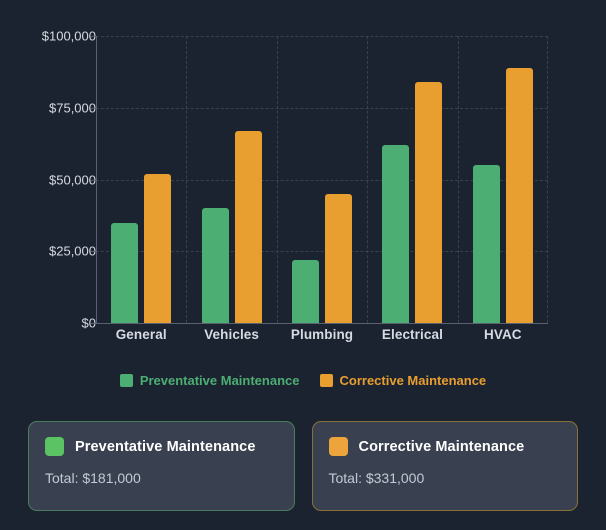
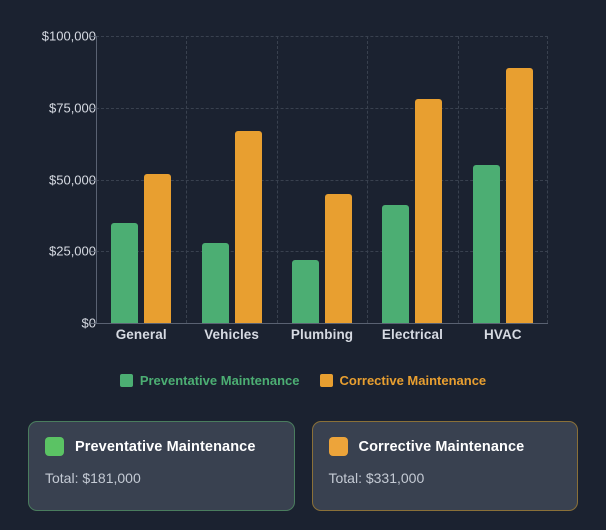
Preventative Maintenance/Vehicles: $40000 -> $28000
Preventative Maintenance/Electrical: $62000 -> $41000
Corrective Maintenance/Electrical: $84000 -> $78000
